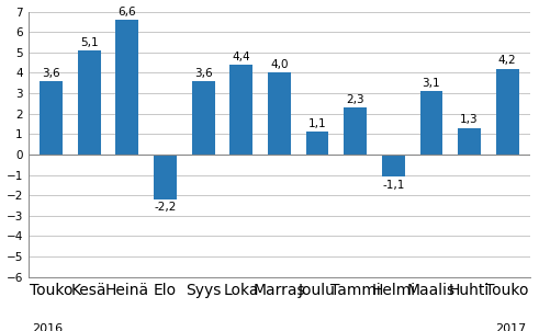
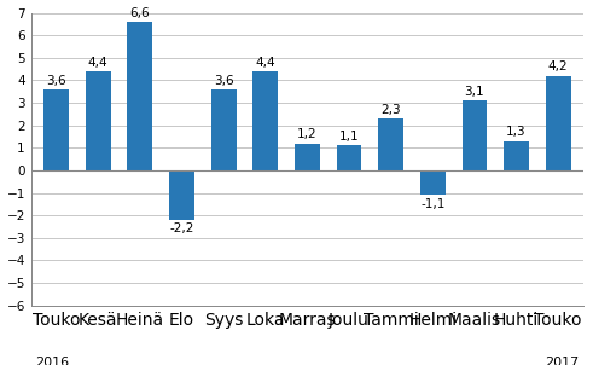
Kesä: 5,1 -> 4,4
Marras: 4,0 -> 1,2
